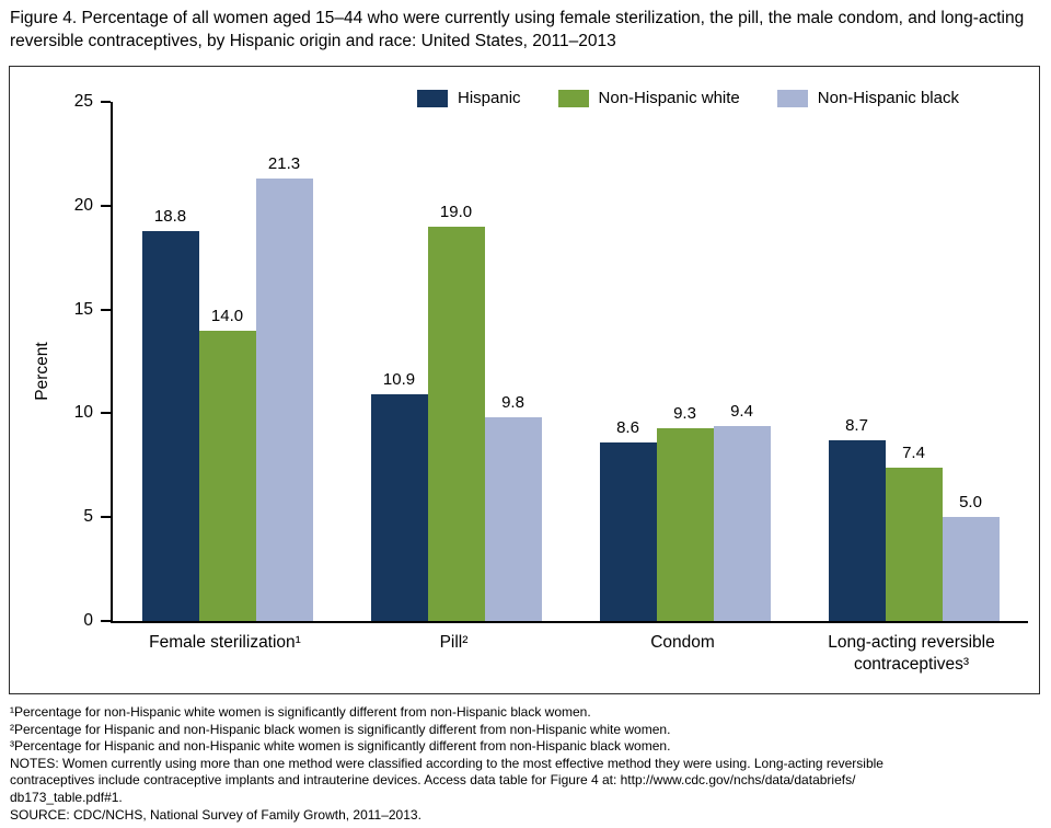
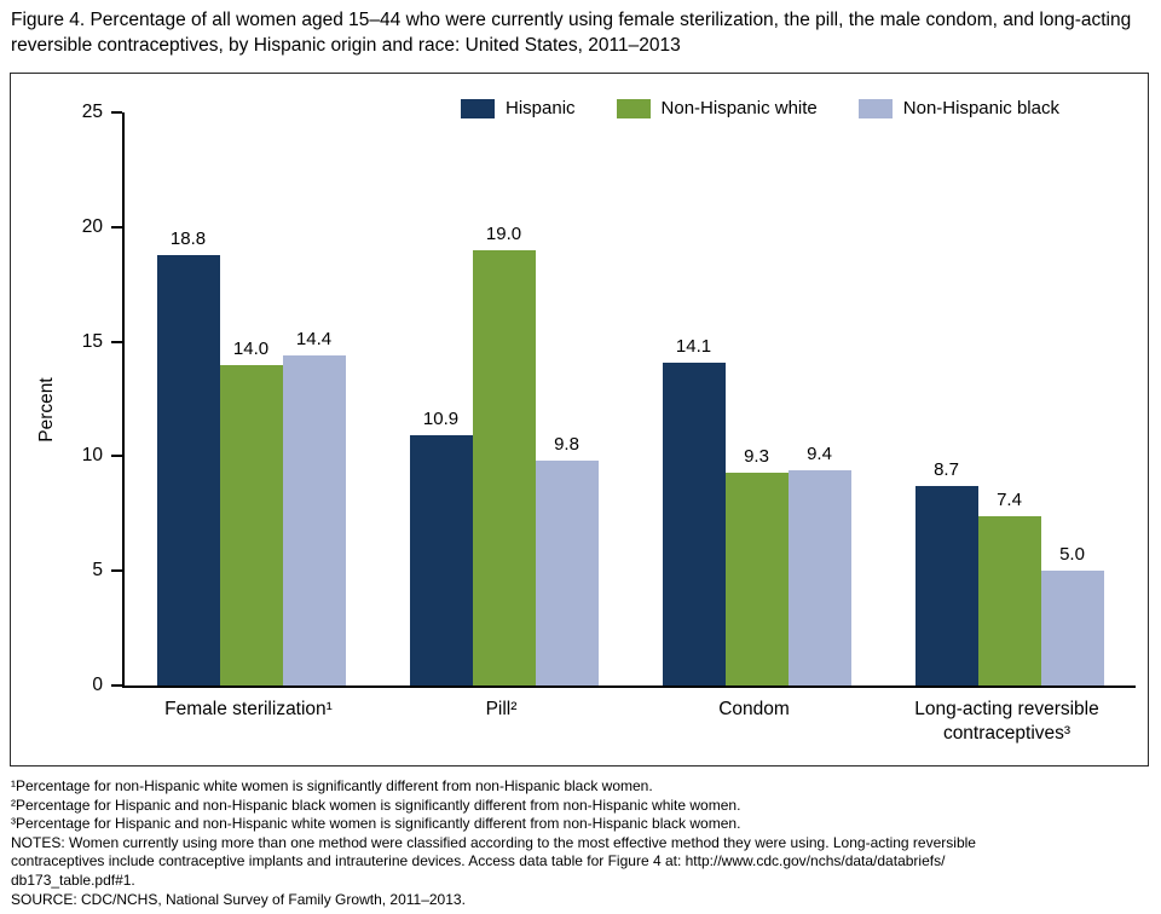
Non-Hispanic black/Female sterilization¹: 21.3 -> 14.4
Hispanic/Condom: 8.6 -> 14.1
